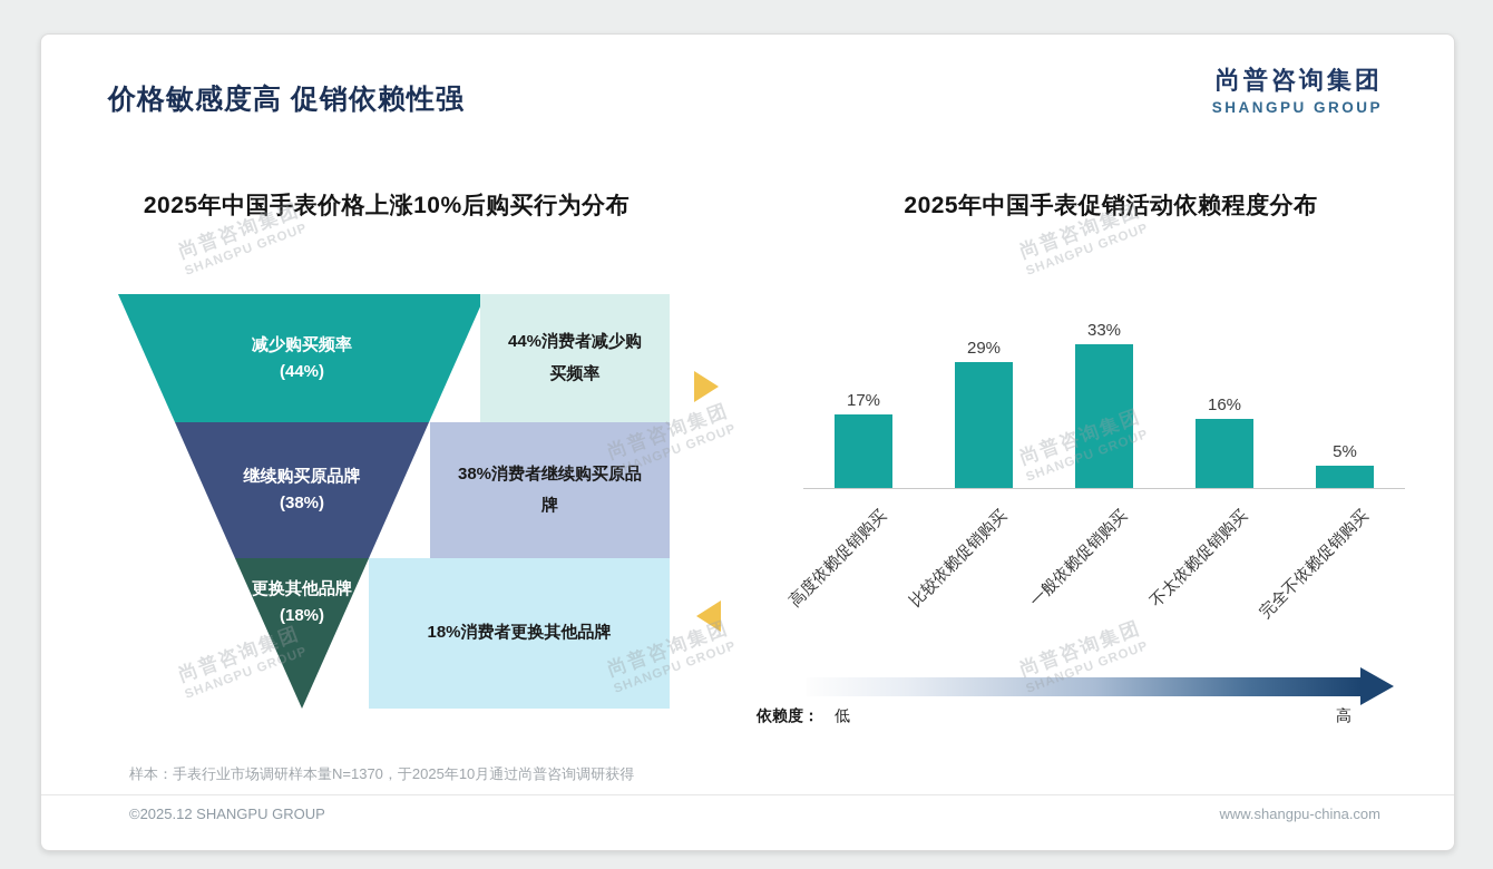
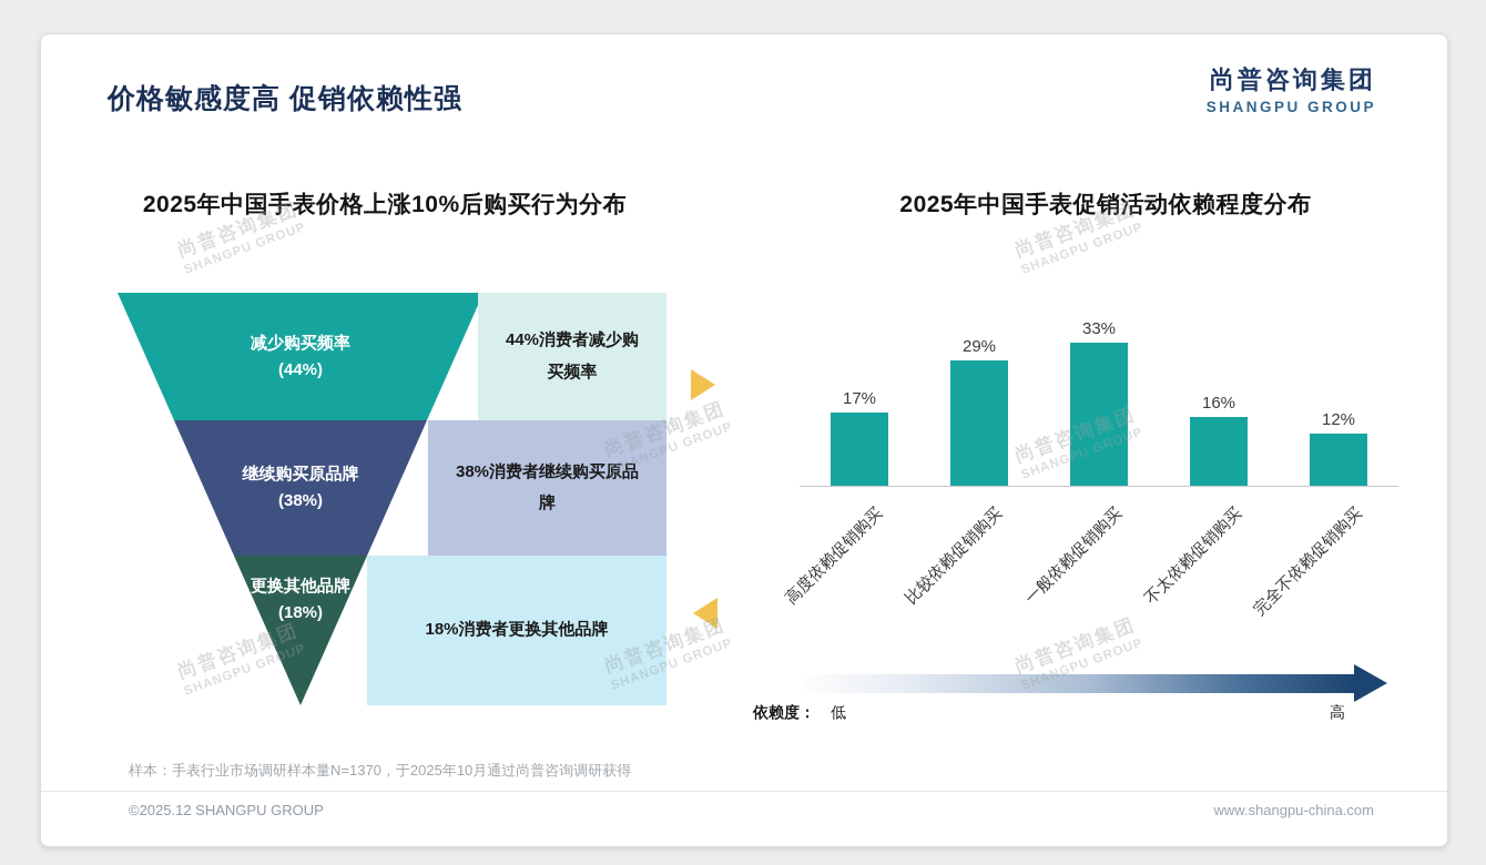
2025年中国手表促销活动依赖程度分布/完全不依赖促销购买: 5% -> 12%
